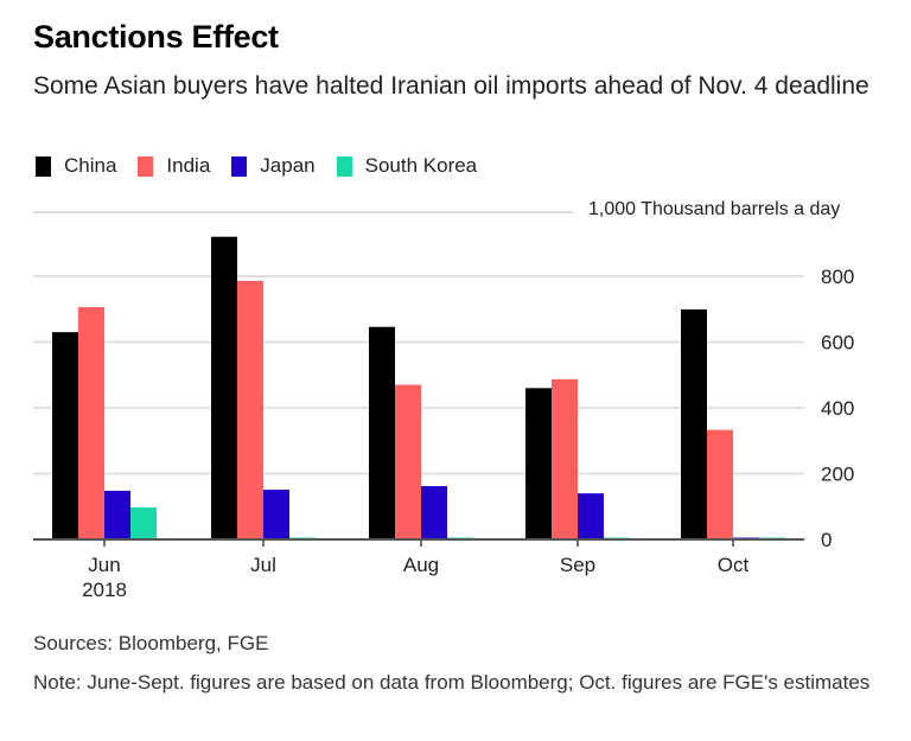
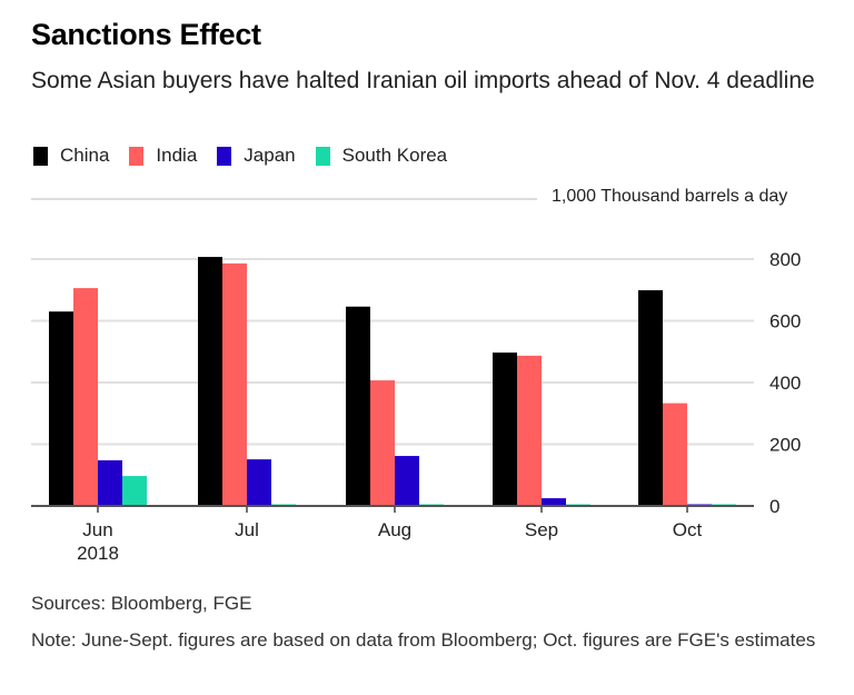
China/Jul: 920 -> 810
India/Aug: 470 -> 410
China/Sep: 460 -> 500
Japan/Sep: 140 -> 20
